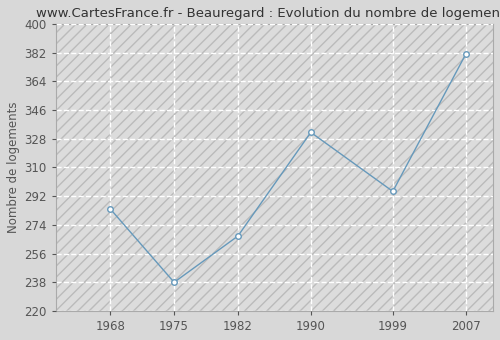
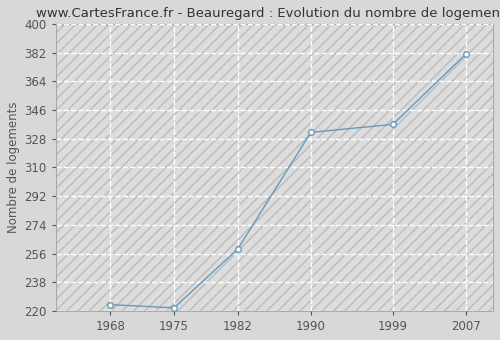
1968: 284 -> 224
1975: 238 -> 222
1982: 267 -> 259
1999: 295 -> 337
